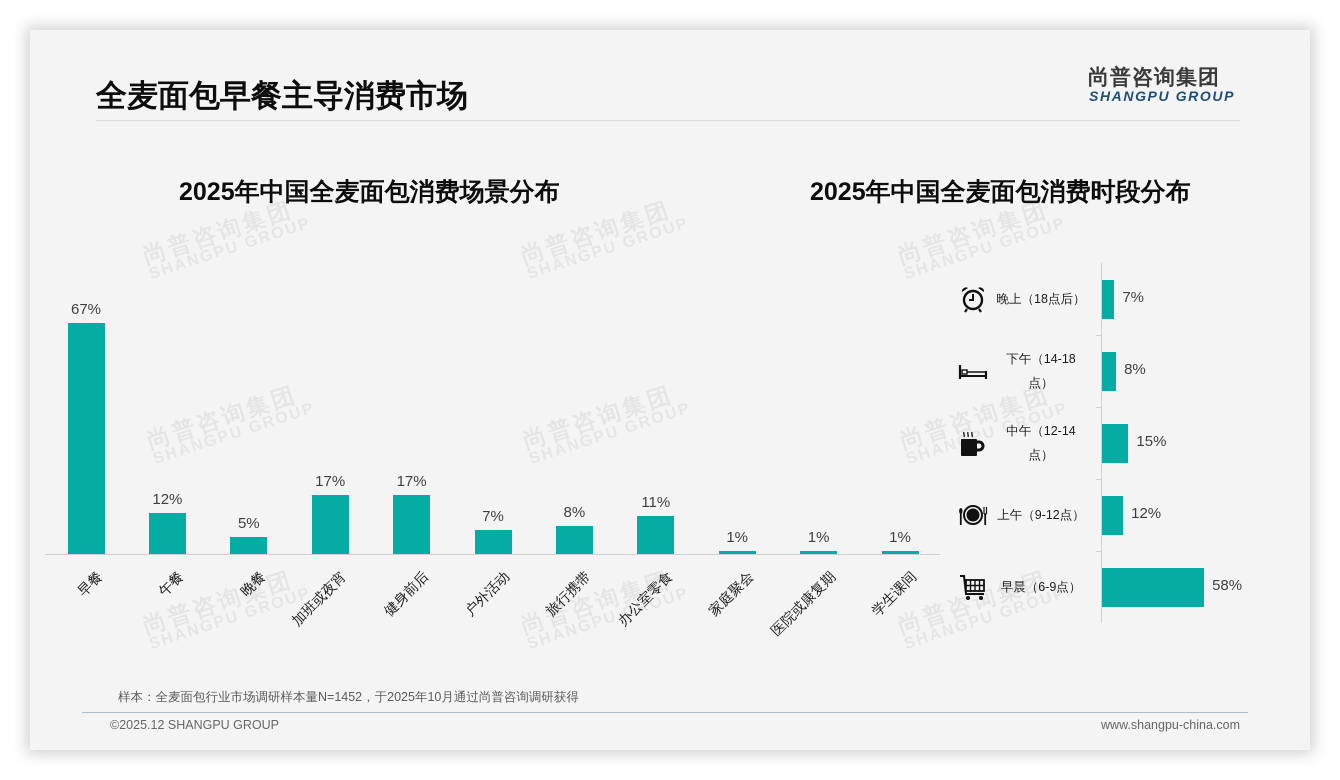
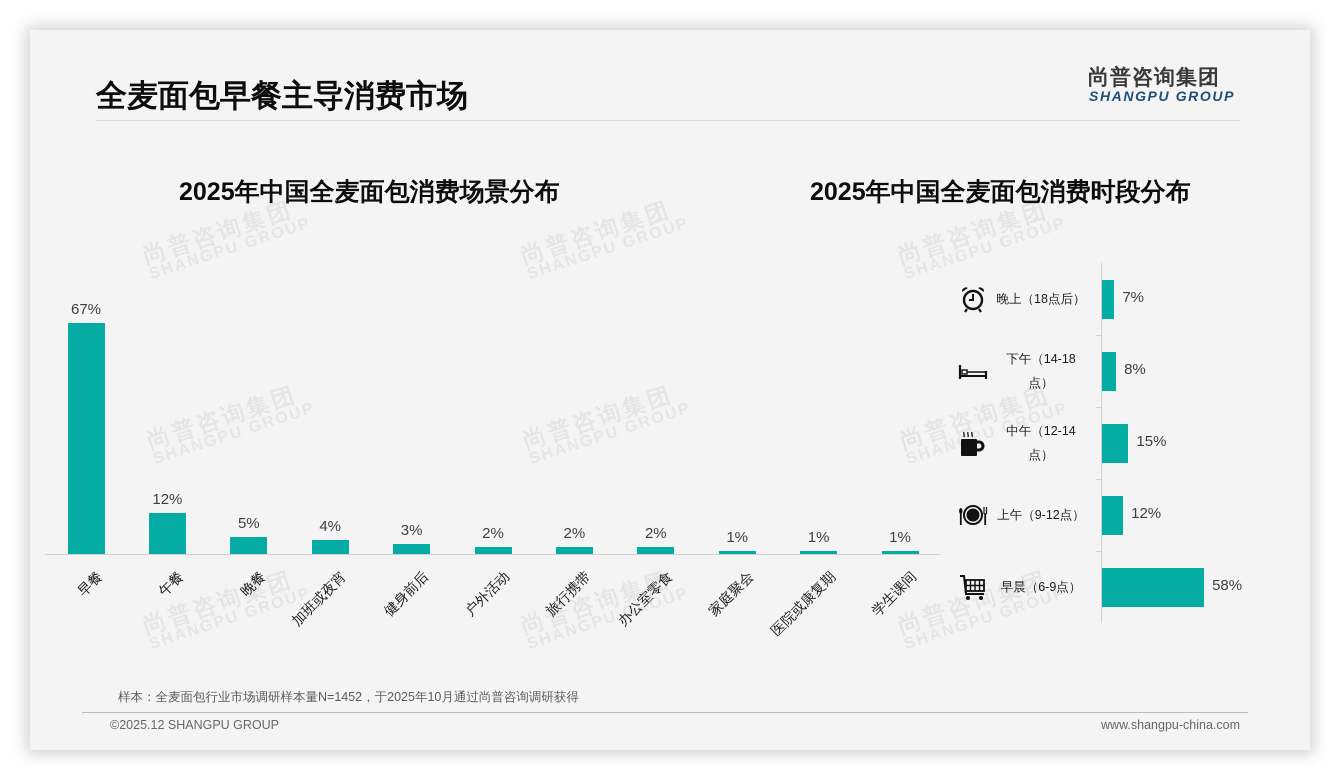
2025年中国全麦面包消费场景分布/加班或夜宵: 17% -> 4%
2025年中国全麦面包消费场景分布/健身前后: 17% -> 3%
2025年中国全麦面包消费场景分布/户外活动: 7% -> 2%
2025年中国全麦面包消费场景分布/旅行携带: 8% -> 2%
2025年中国全麦面包消费场景分布/办公室零食: 11% -> 2%
